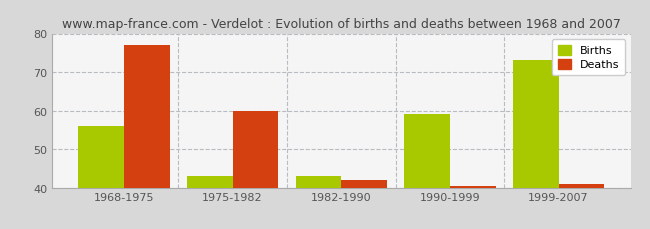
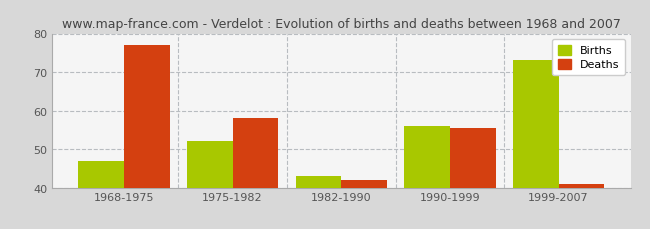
Births/1968-1975: 56 -> 47
Births/1975-1982: 43 -> 52
Deaths/1975-1982: 60.0 -> 58.0
Births/1990-1999: 59 -> 56
Deaths/1990-1999: 40.5 -> 55.5
